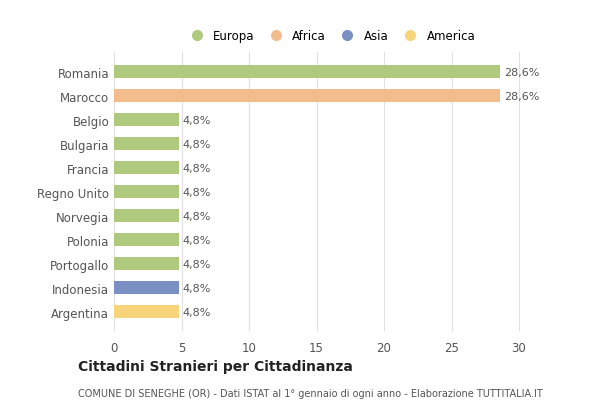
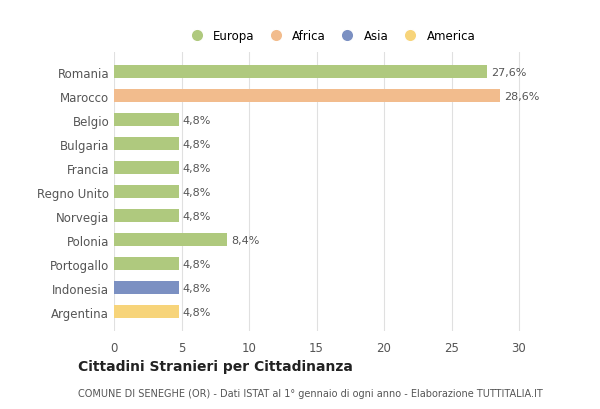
Romania: 28,6% -> 27,6%
Polonia: 4,8% -> 8,4%
